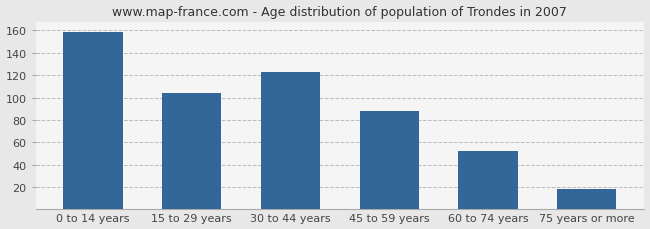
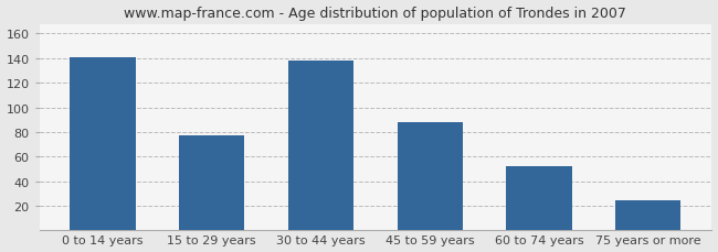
0 to 14 years: 159 -> 141
15 to 29 years: 104 -> 77
30 to 44 years: 123 -> 138
75 years or more: 18 -> 24
